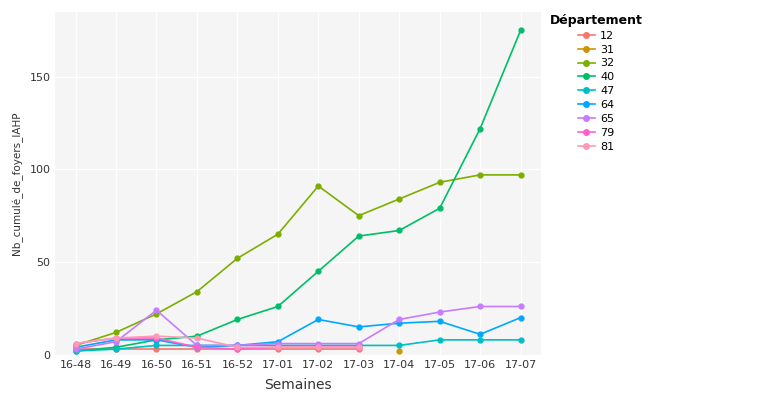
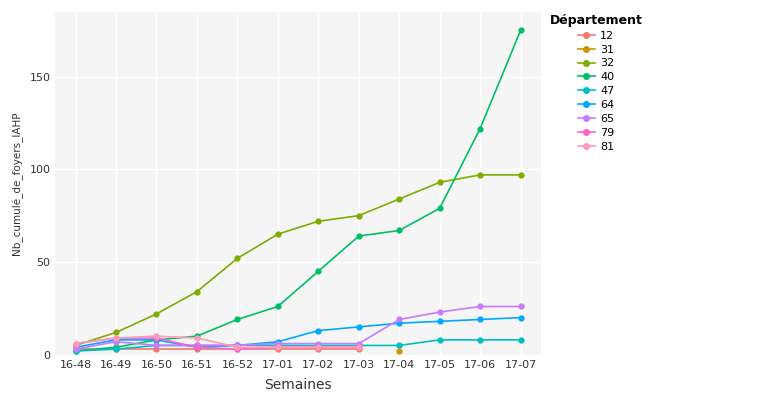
65/16-50: 24 -> 5
32/17-02: 91 -> 72
64/17-02: 19 -> 13
64/17-06: 11 -> 19
